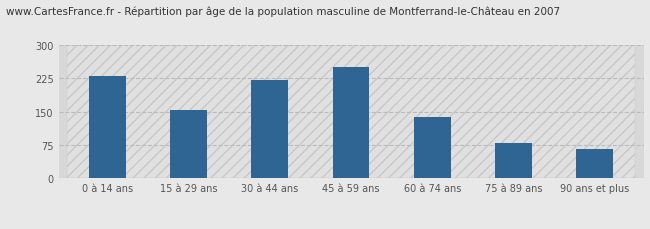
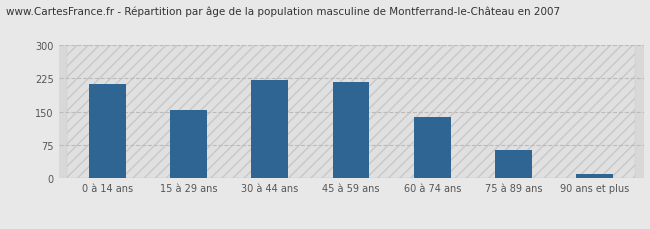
0 à 14 ans: 230 -> 213
45 à 59 ans: 250 -> 216
75 à 89 ans: 80 -> 63
90 ans et plus: 65 -> 10
